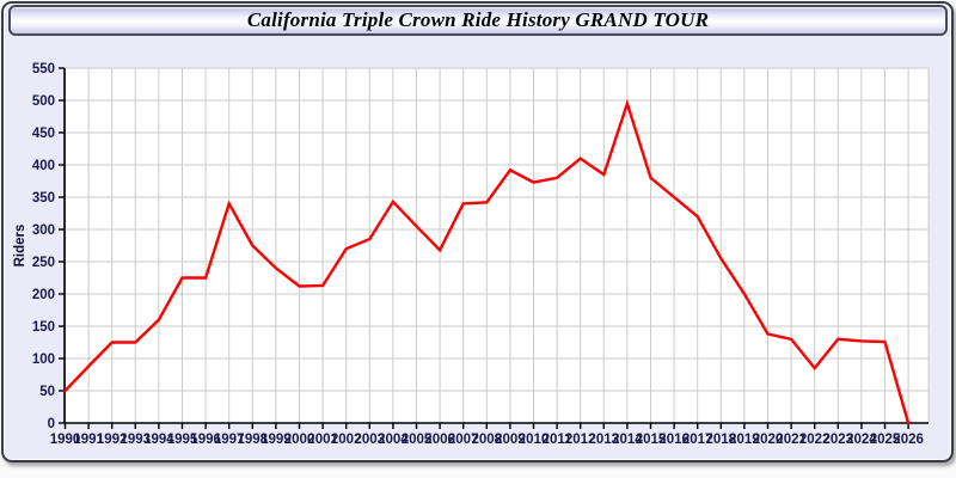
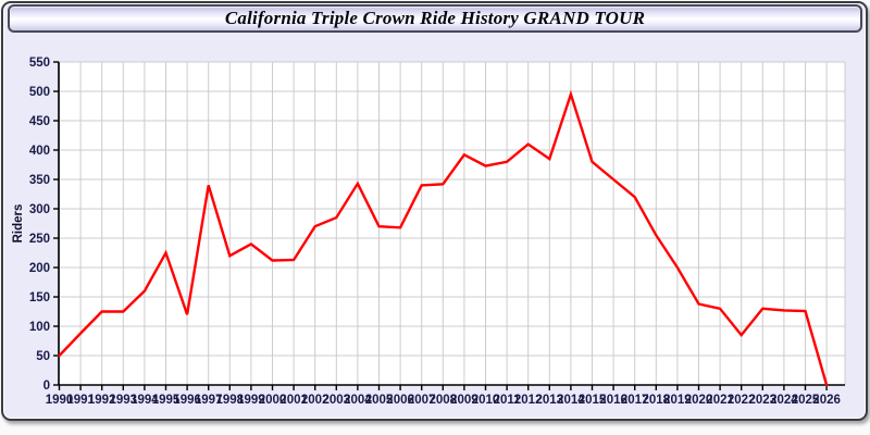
1996: 220 -> 120
1998: 280 -> 220
2005: 300 -> 270
